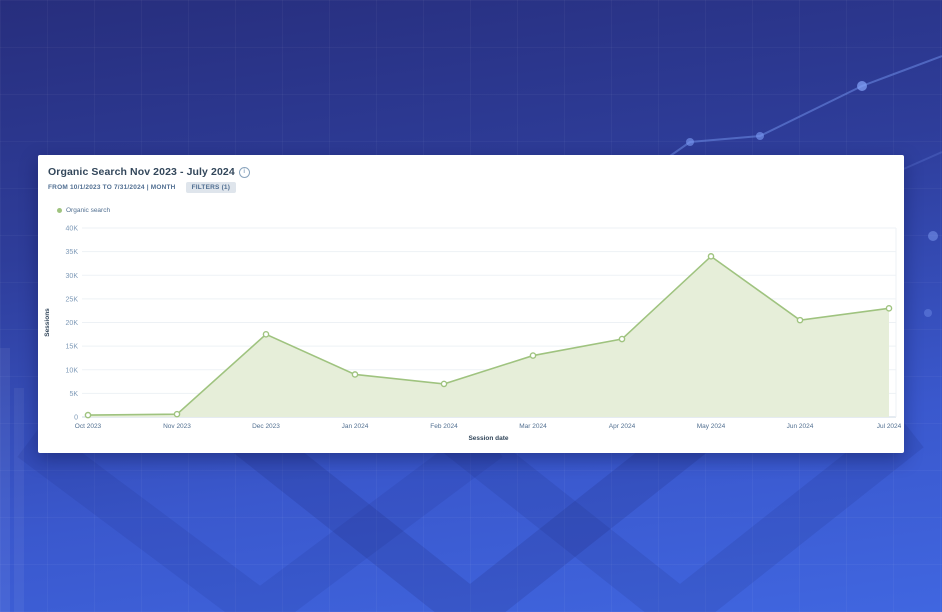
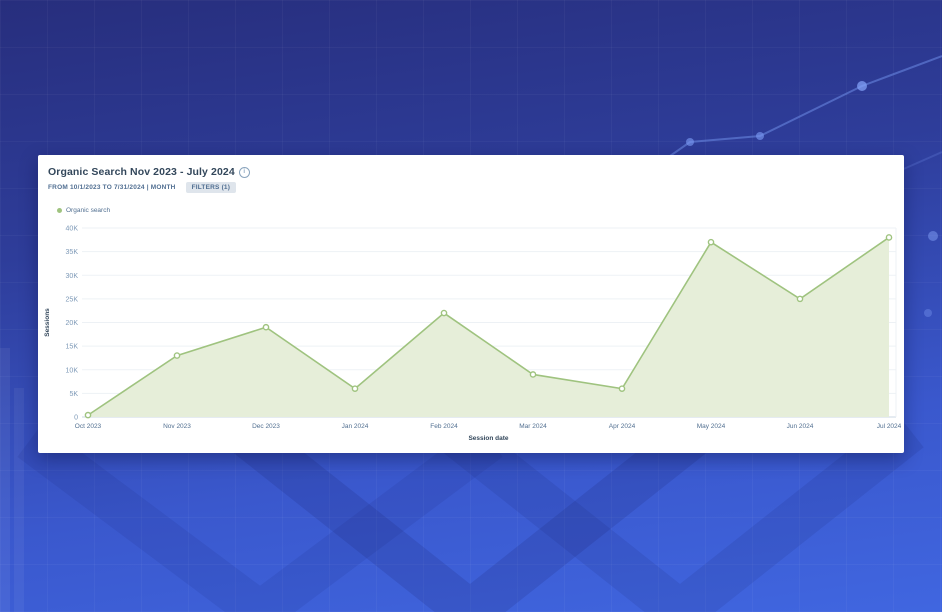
Nov 2023: 1K -> 13K
Dec 2023: 18K -> 19K
Jan 2024: 9K -> 6K
Feb 2024: 7K -> 22K
Mar 2024: 13K -> 9K
Apr 2024: 16K -> 6K
May 2024: 34K -> 37K
Jun 2024: 20K -> 25K
Jul 2024: 23K -> 38K
